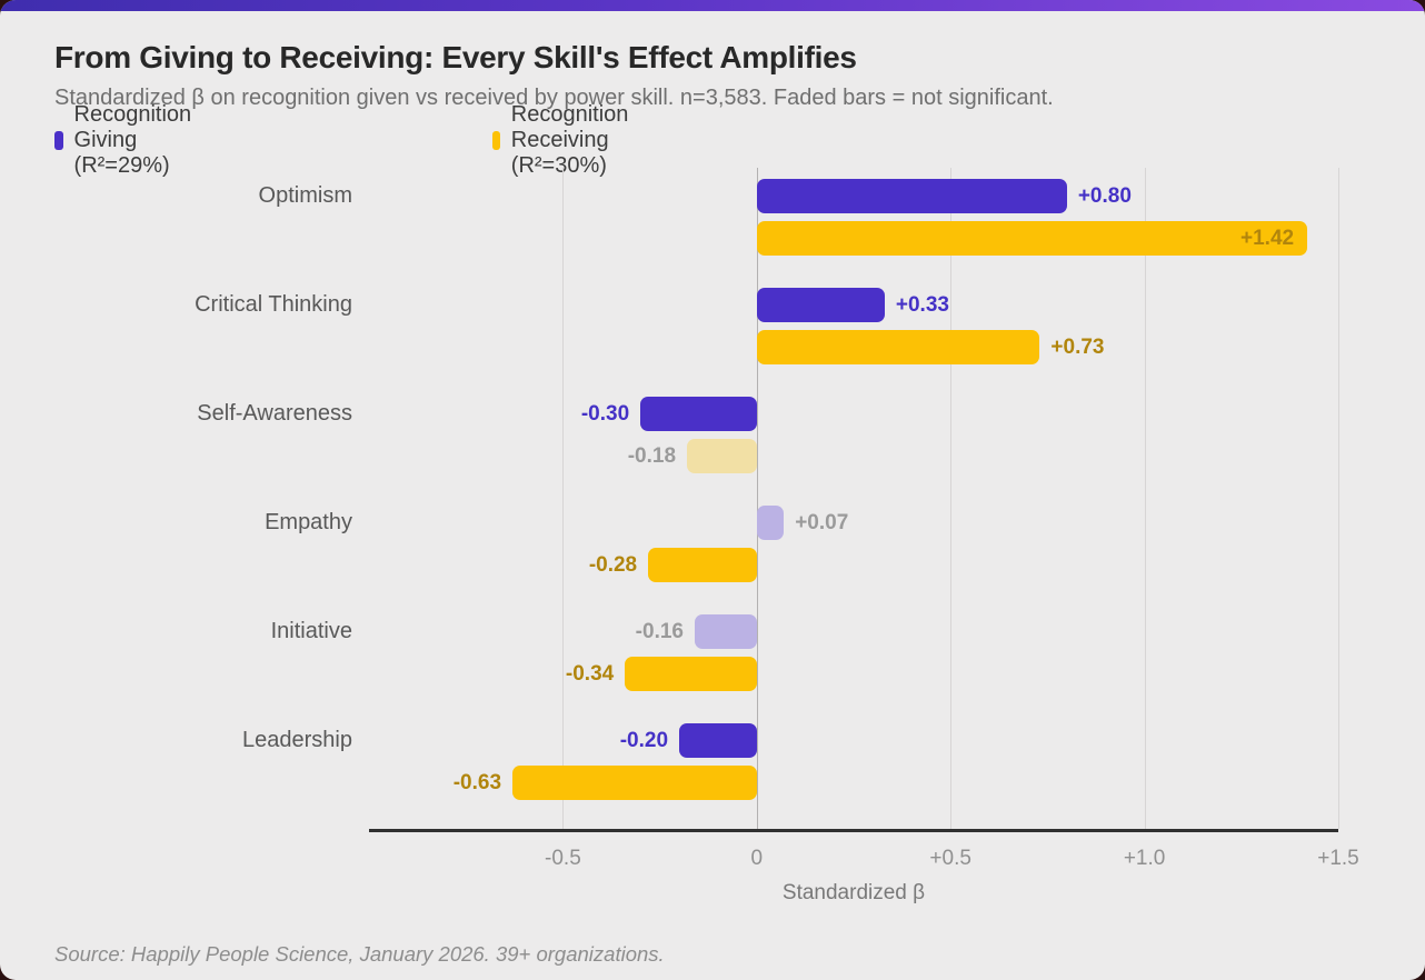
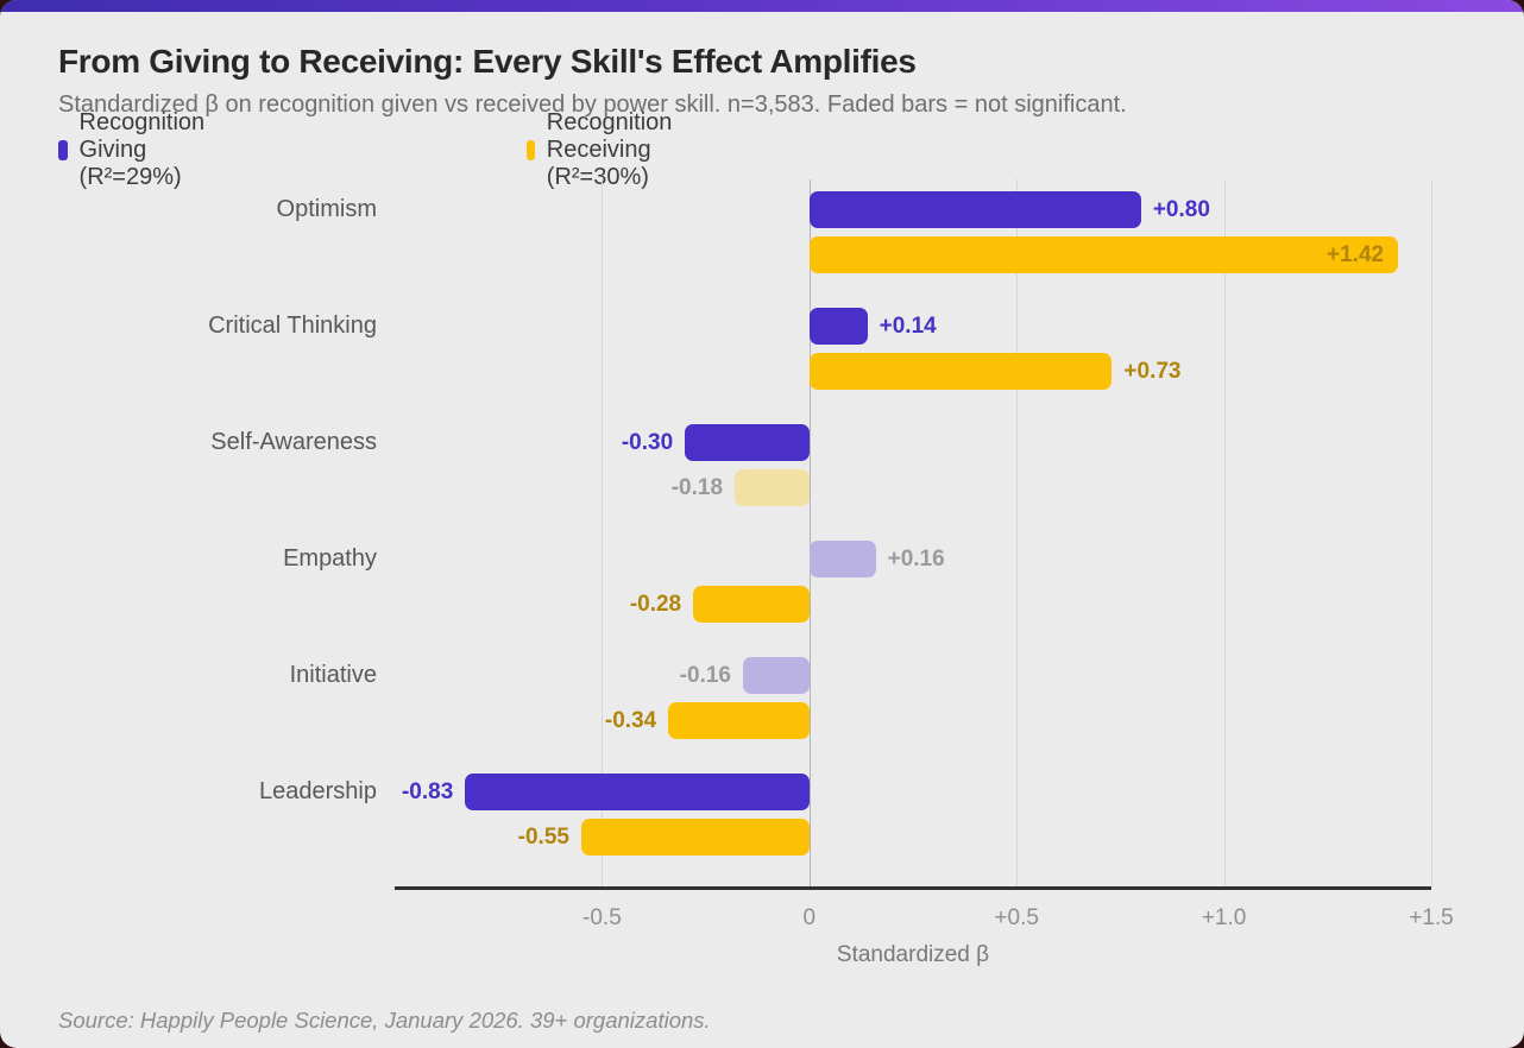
Recognition Giving (R²=29%)/Critical Thinking: +0.33 -> +0.14
Recognition Giving (R²=29%)/Empathy: +0.07 -> +0.16
Recognition Giving (R²=29%)/Leadership: -0.20 -> -0.83
Recognition Receiving (R²=30%)/Leadership: -0.63 -> -0.55
